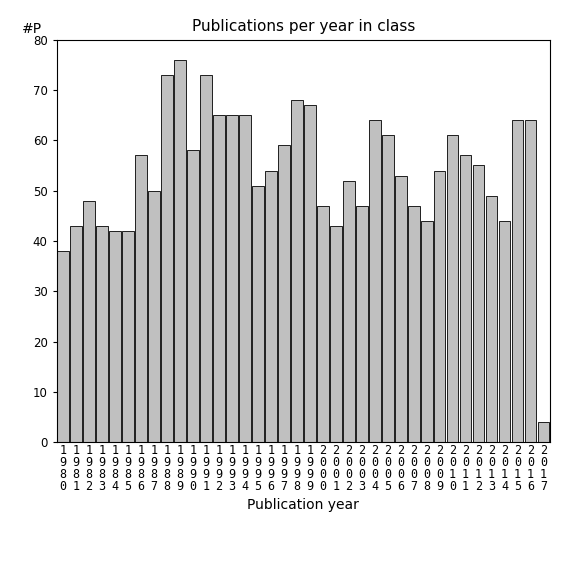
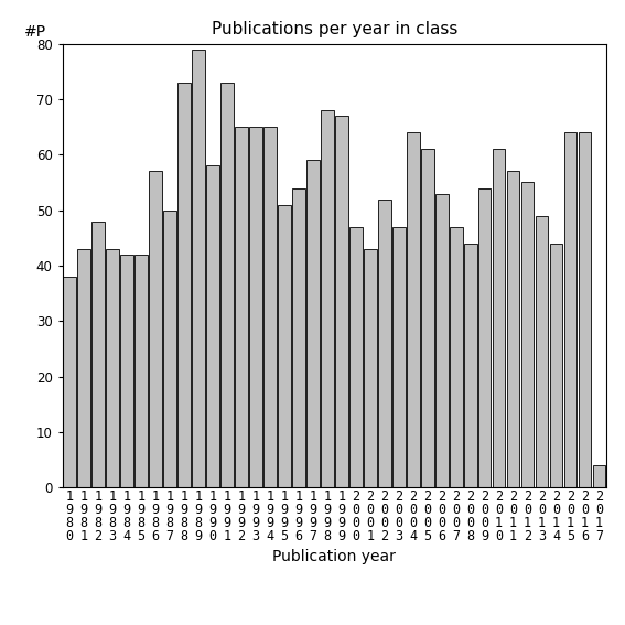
1 9 8 9: 76 -> 79
